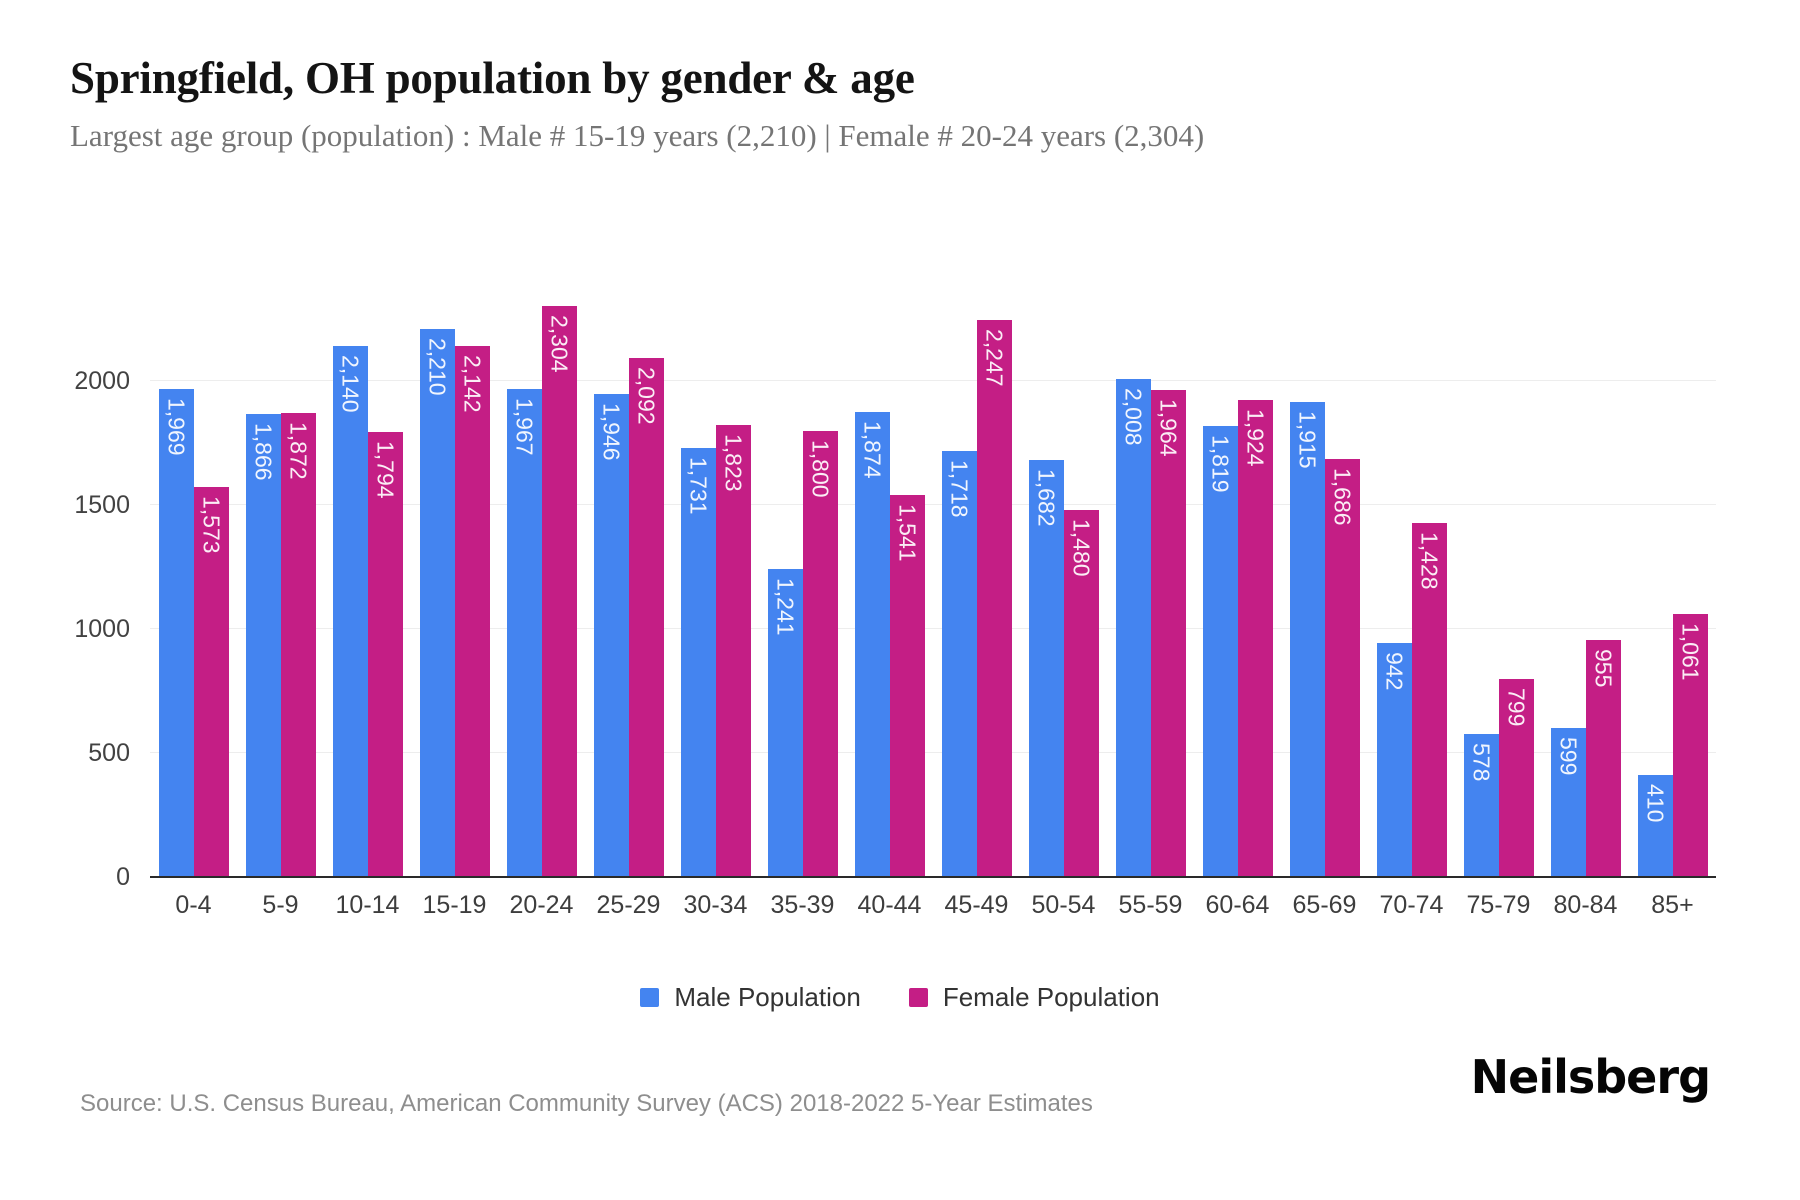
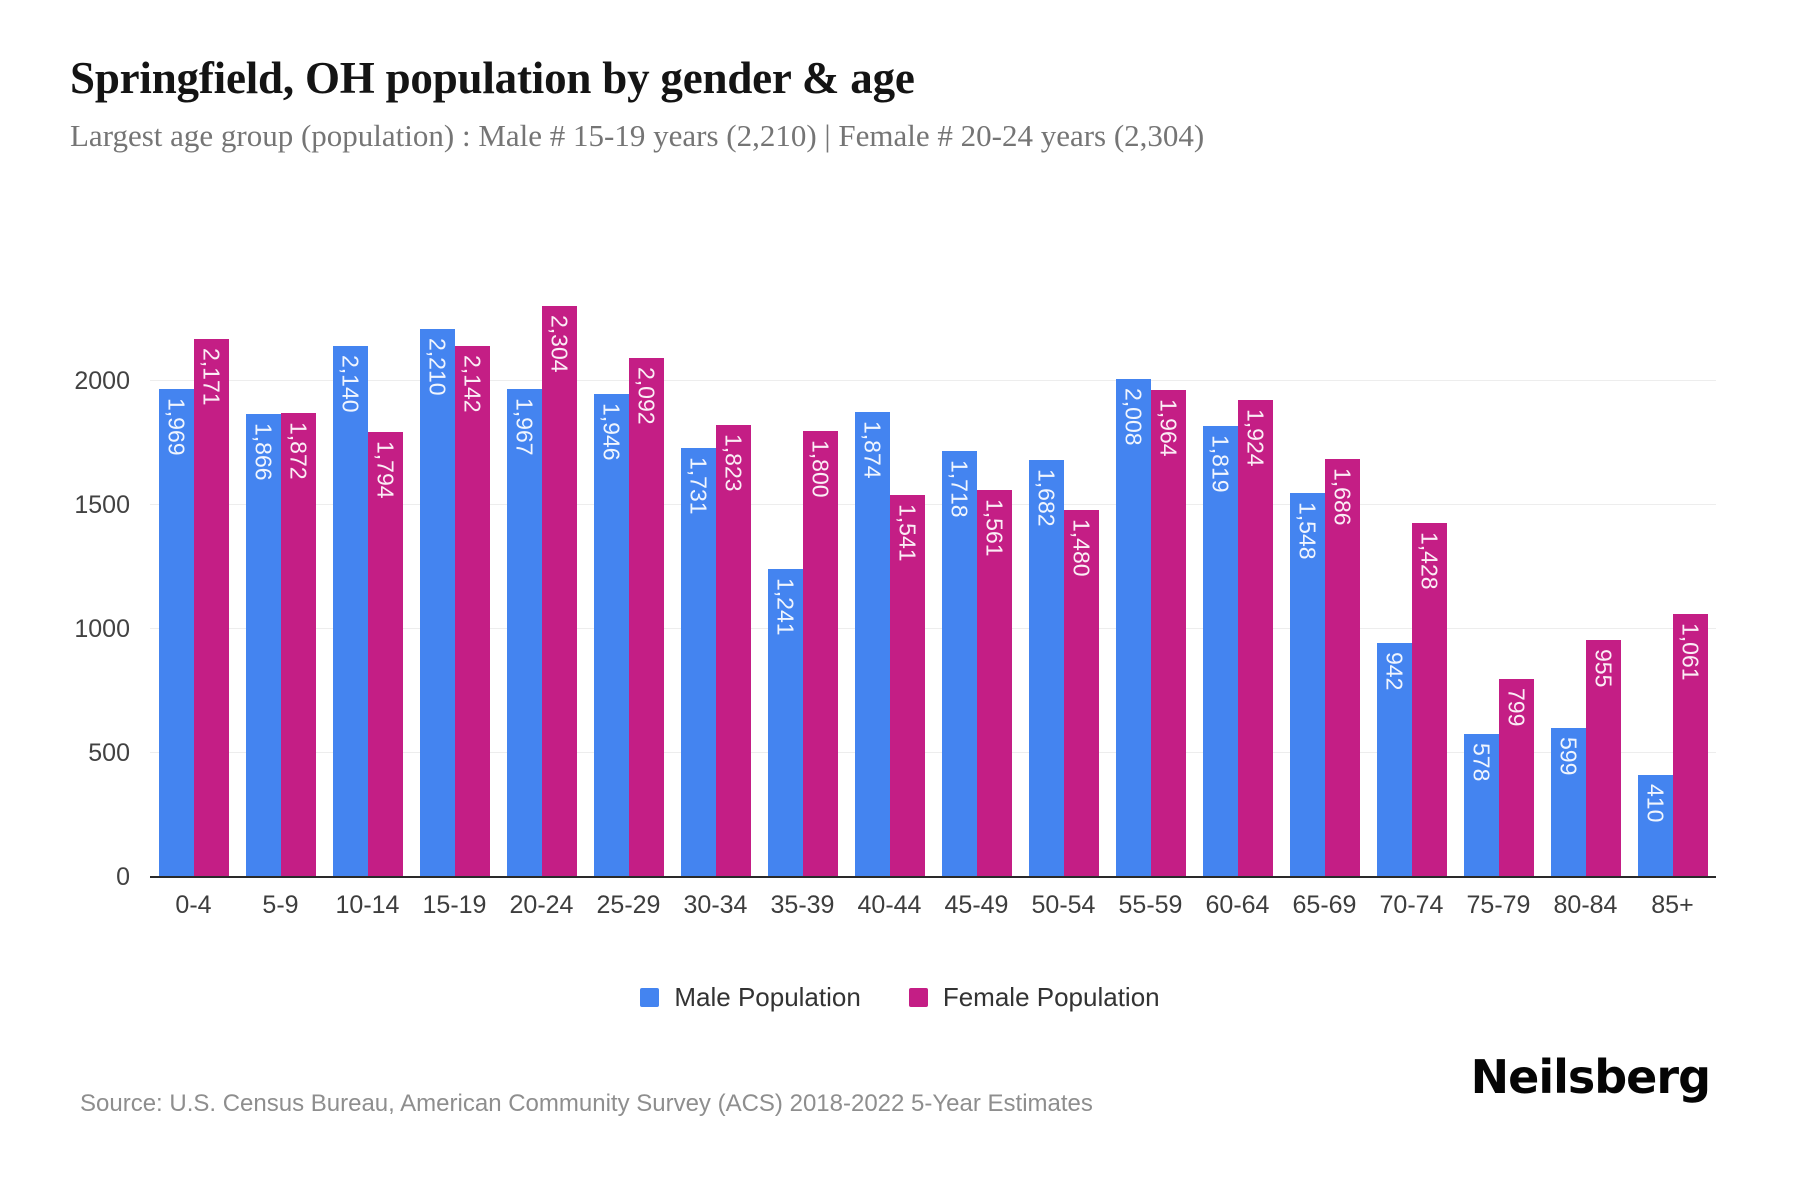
Female Population/0-4: 1,573 -> 2,171
Female Population/45-49: 2,247 -> 1,561
Male Population/65-69: 1,915 -> 1,548
